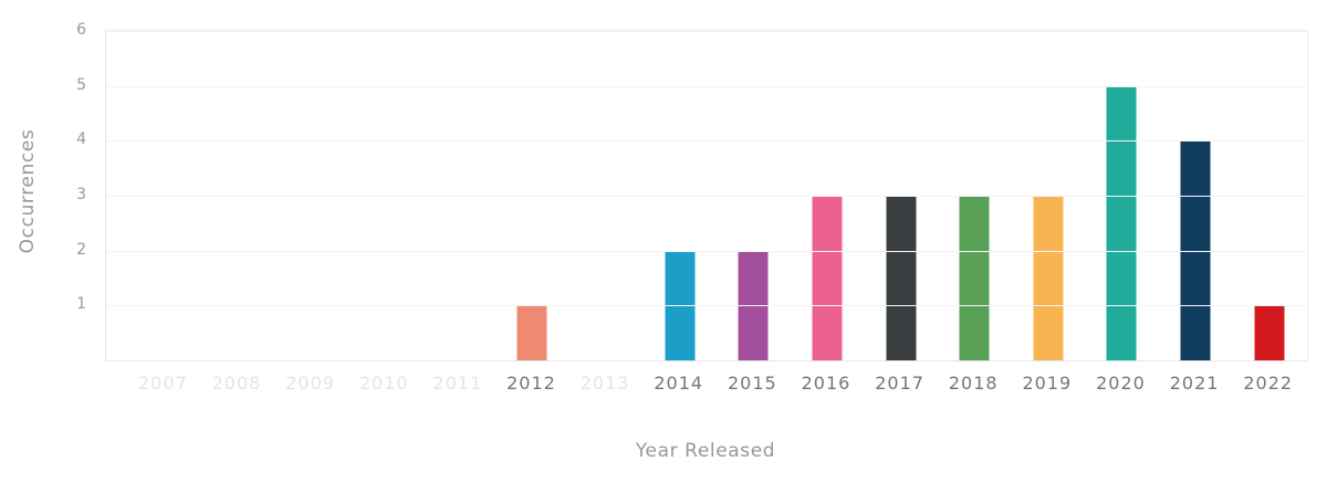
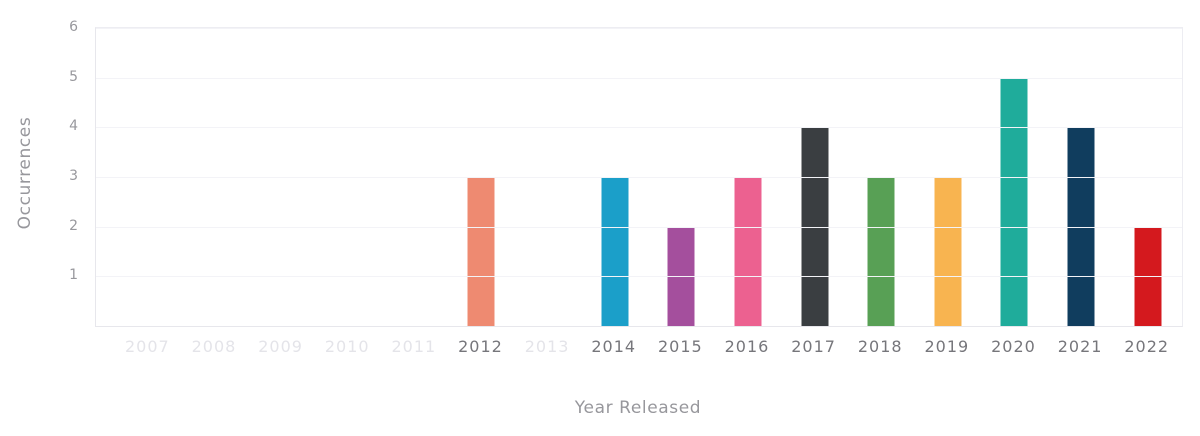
2012: 1 -> 3
2014: 2 -> 3
2017: 3 -> 4
2022: 1 -> 2
